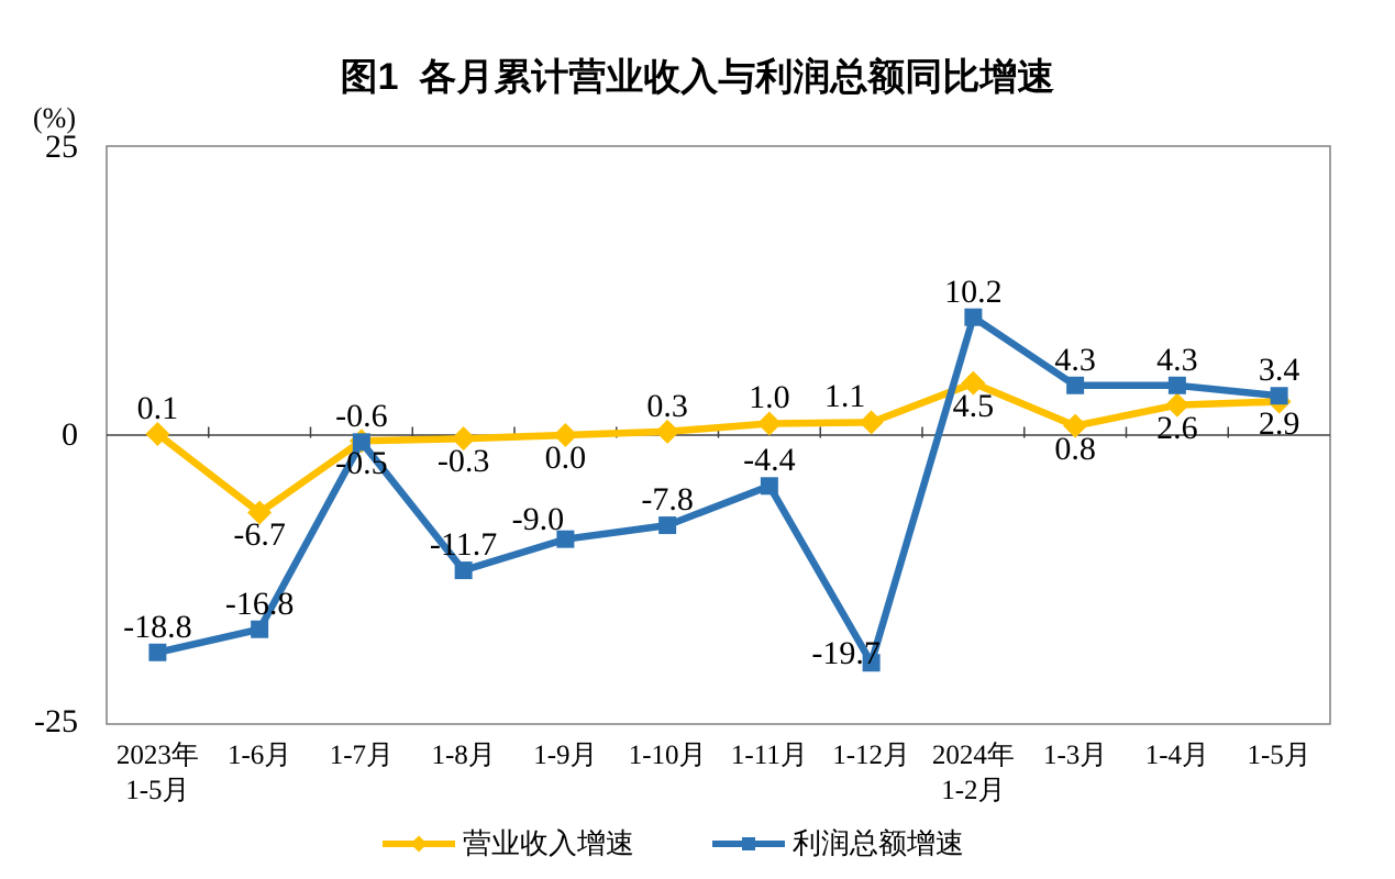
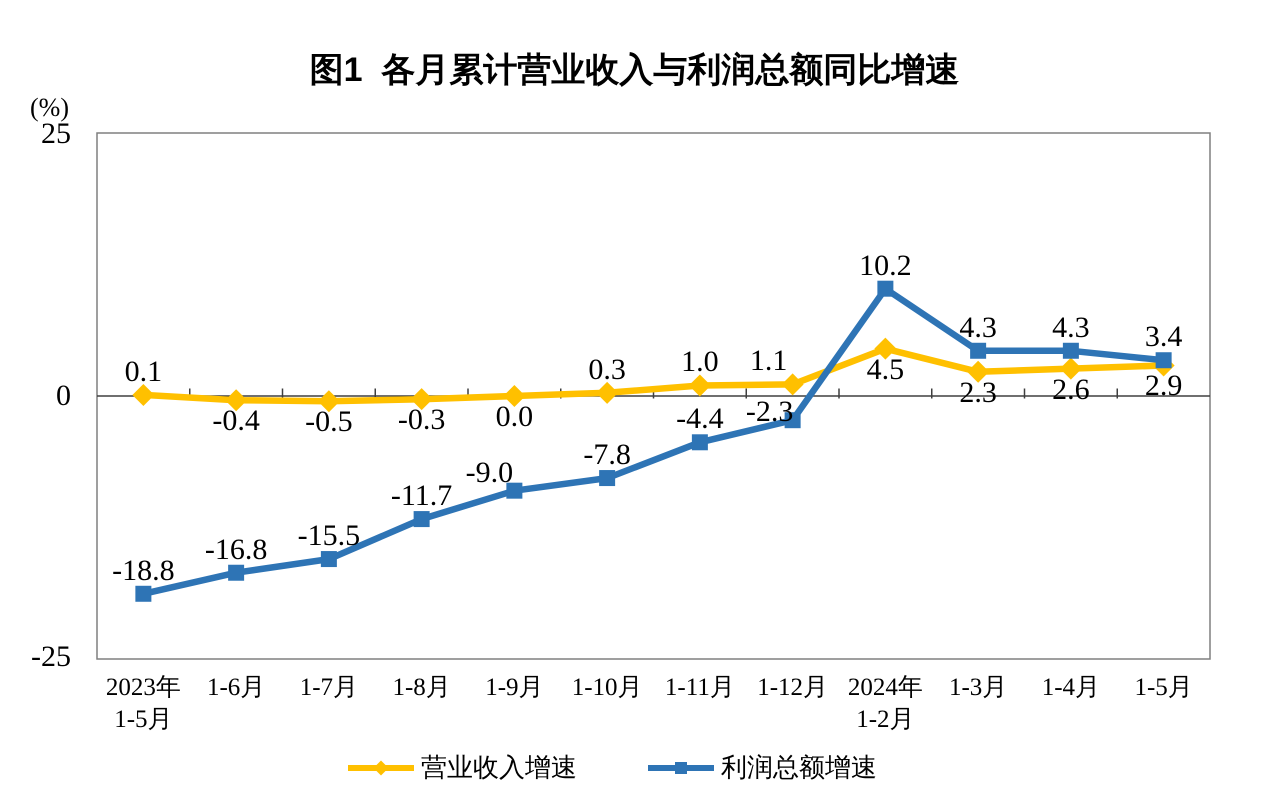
营业收入增速/1-6月: -6.7 -> -0.4
利润总额增速/1-7月: -0.6 -> -15.5
利润总额增速/1-12月: -19.7 -> -2.3
营业收入增速/1-3月: 0.8 -> 2.3
